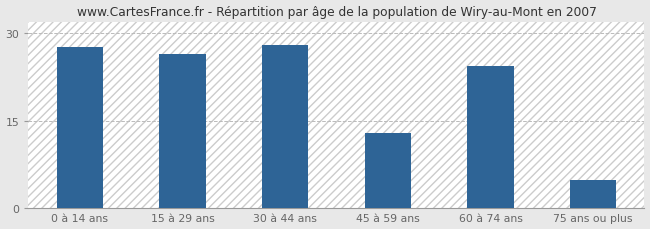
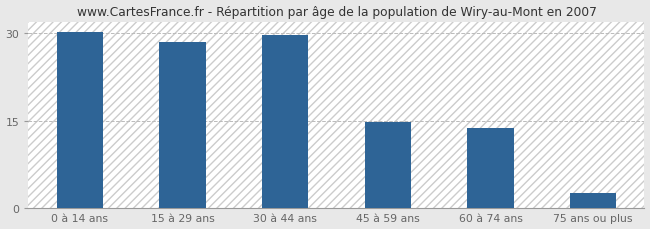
0 à 14 ans: 27.6 -> 30.2
15 à 29 ans: 26.4 -> 28.5
30 à 44 ans: 28.0 -> 29.7
45 à 59 ans: 12.8 -> 14.7
60 à 74 ans: 24.4 -> 13.8
75 ans ou plus: 4.8 -> 2.5
